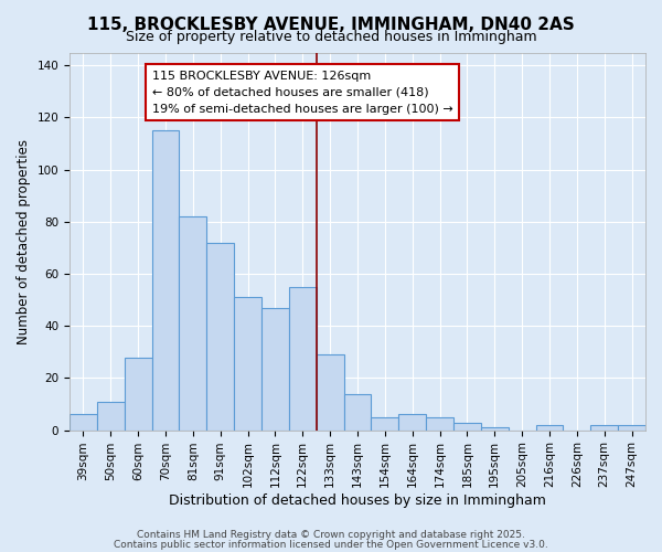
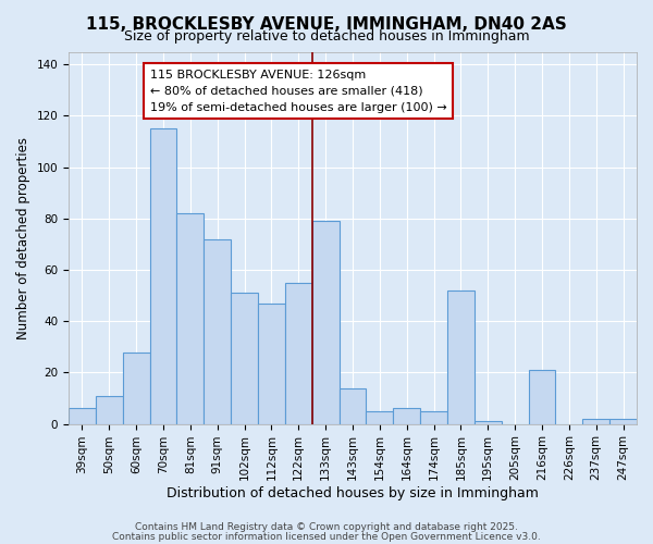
133sqm: 29 -> 79
185sqm: 3 -> 52
216sqm: 2 -> 21
